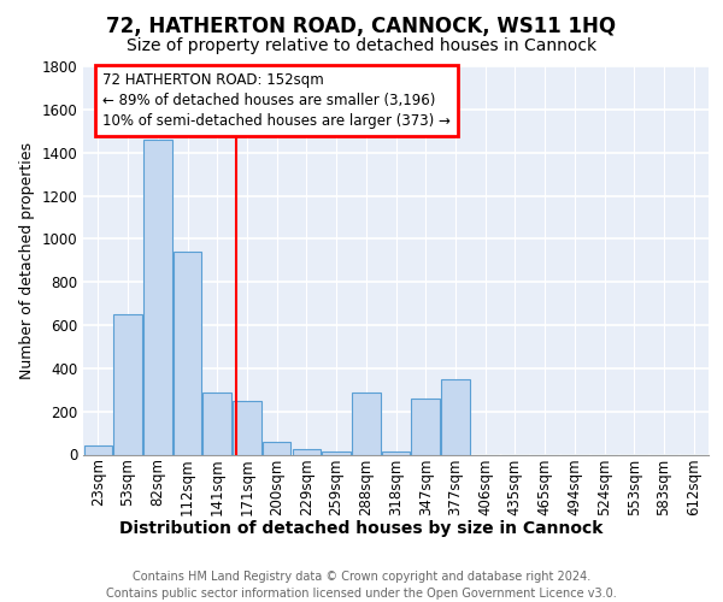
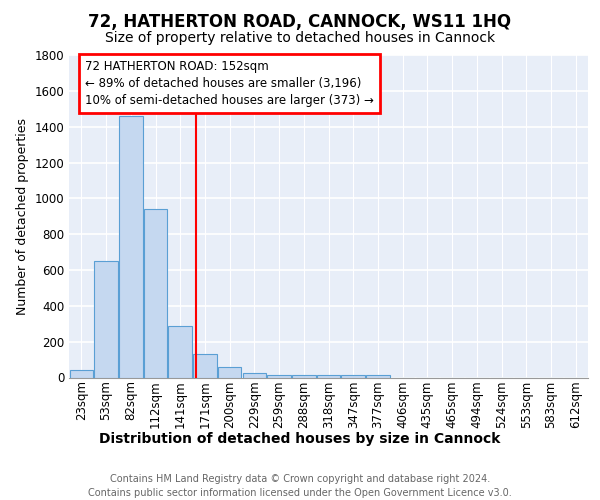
171sqm: 250 -> 130
288sqm: 290 -> 20
347sqm: 260 -> 20
377sqm: 350 -> 20
